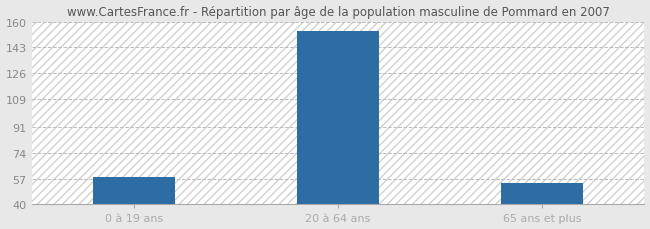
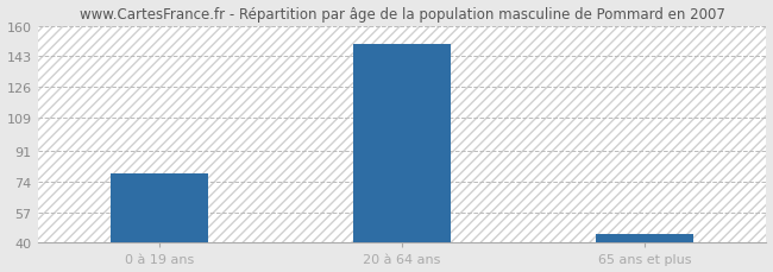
0 à 19 ans: 58 -> 78
20 à 64 ans: 154 -> 150
65 ans et plus: 54 -> 45
